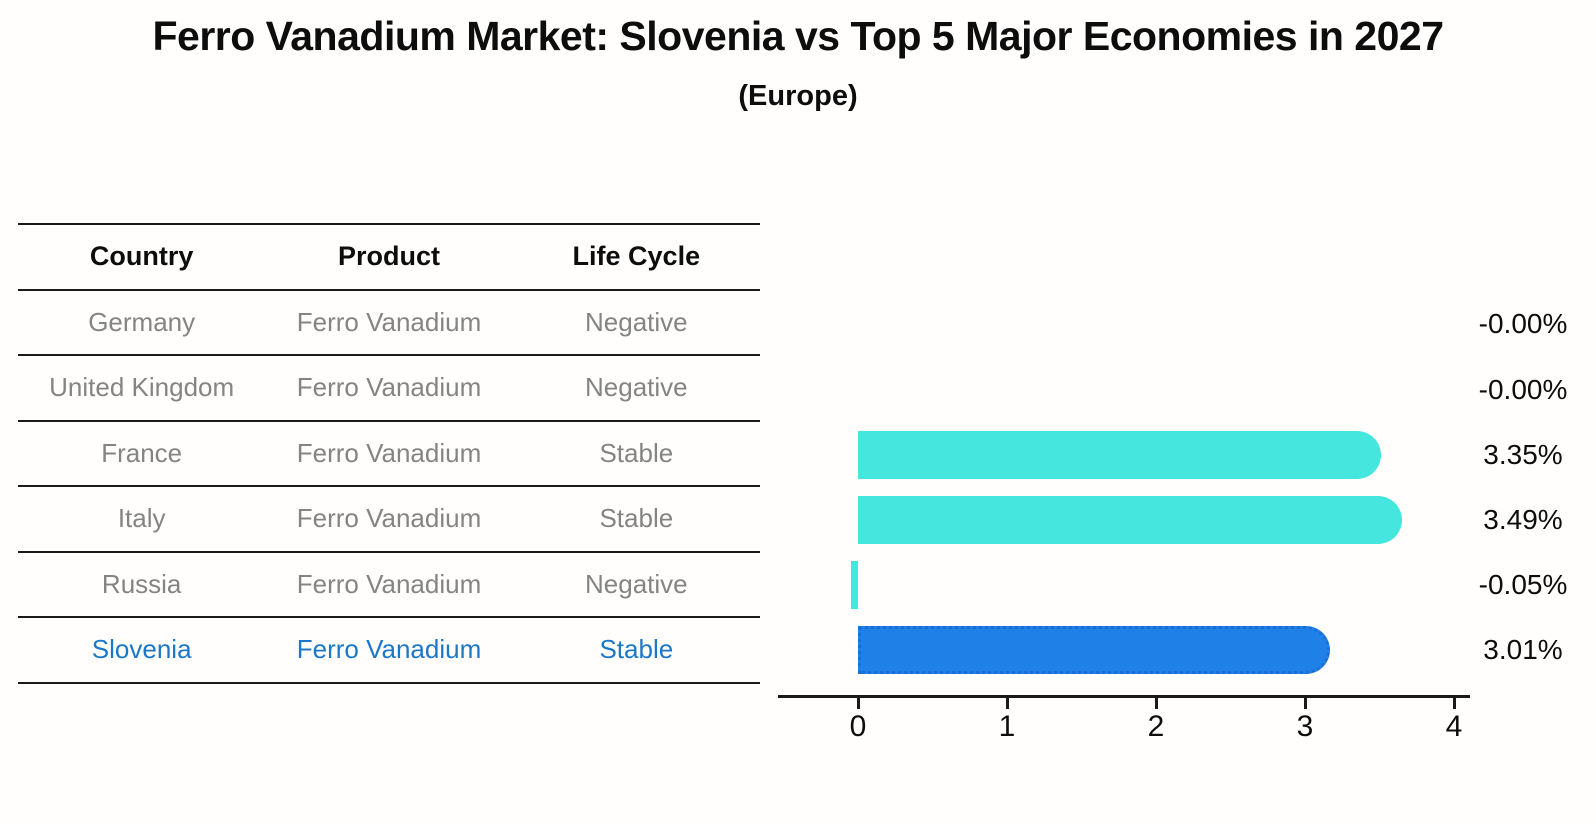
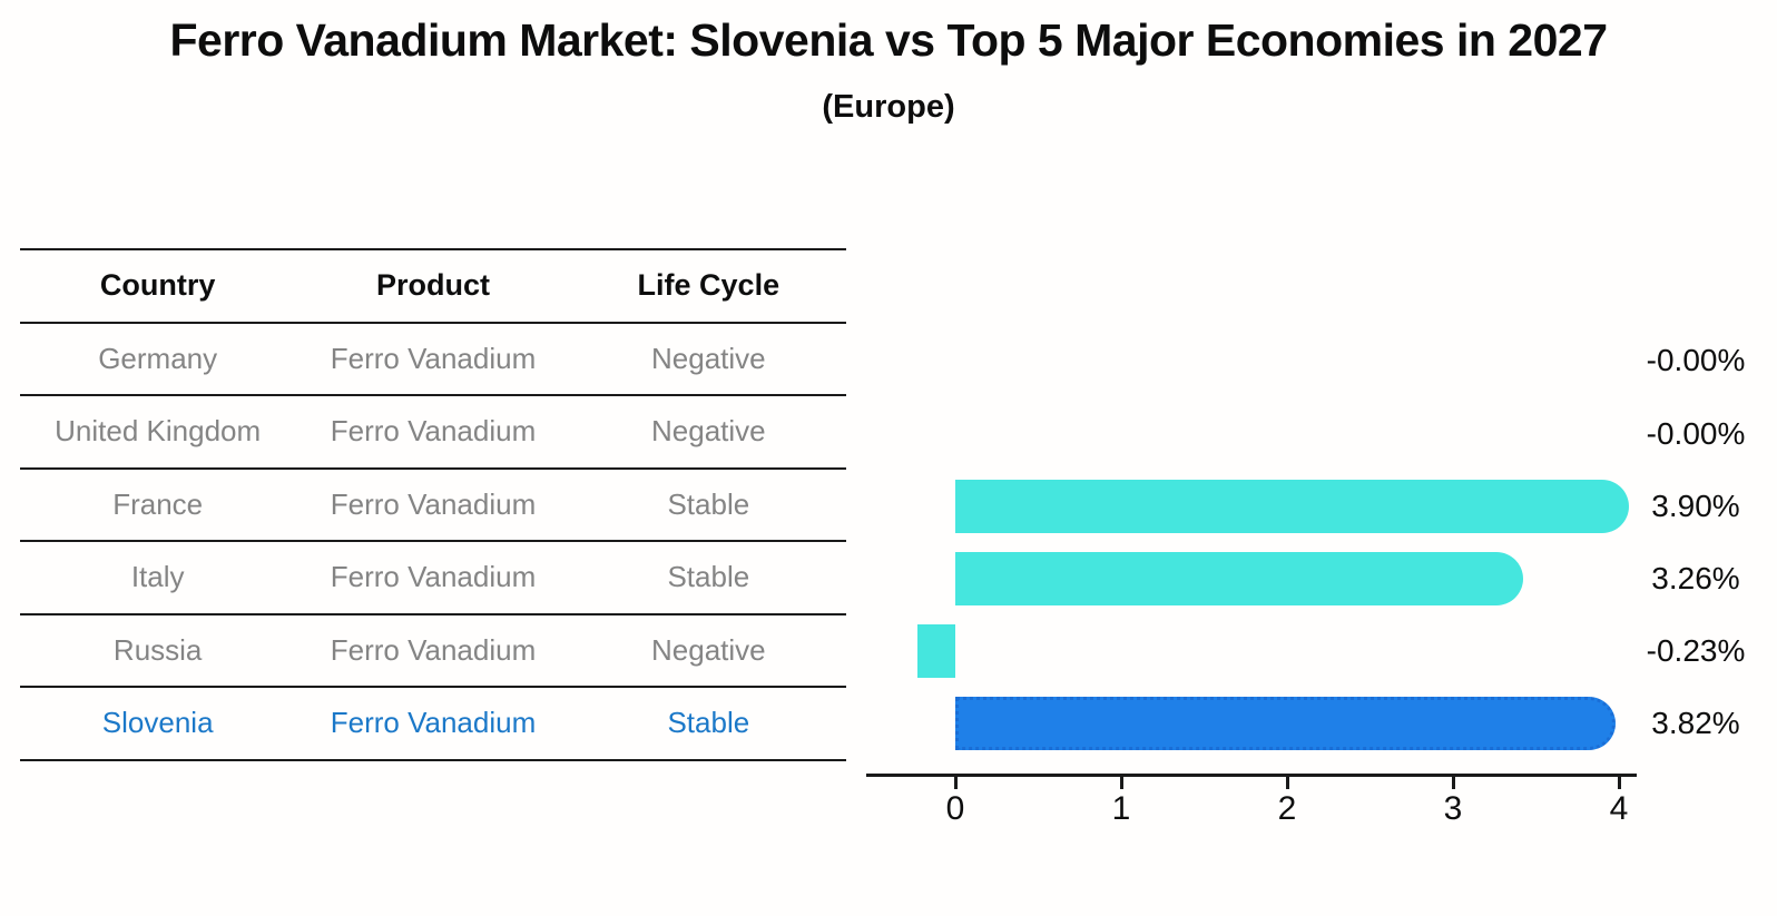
France: 3.35% -> 3.90%
Italy: 3.49% -> 3.26%
Russia: -0.05% -> -0.23%
Slovenia: 3.01% -> 3.82%
